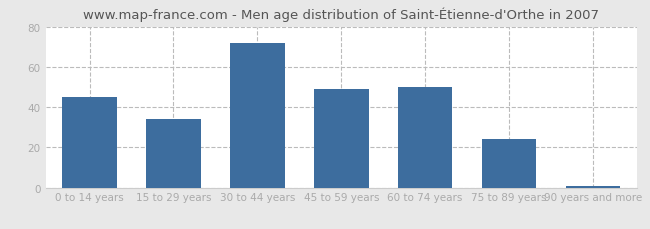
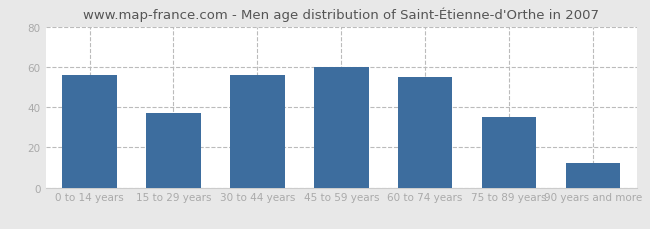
0 to 14 years: 45 -> 56
15 to 29 years: 34 -> 37
30 to 44 years: 72 -> 56
45 to 59 years: 49 -> 60
60 to 74 years: 50 -> 55
75 to 89 years: 24 -> 35
90 years and more: 1 -> 12
